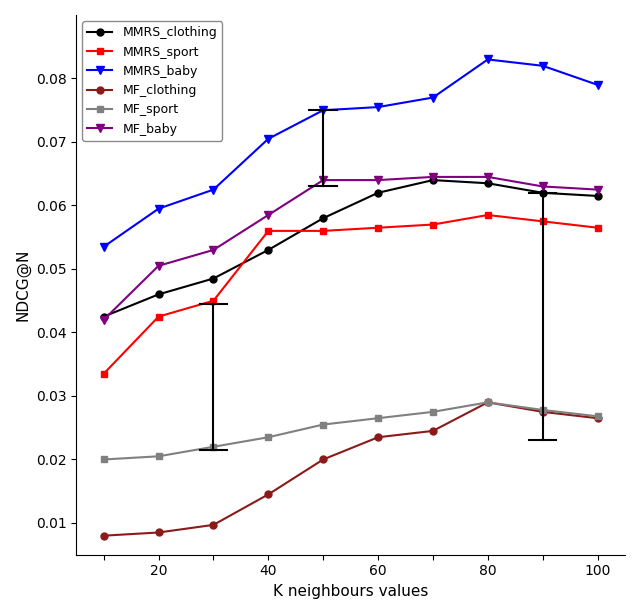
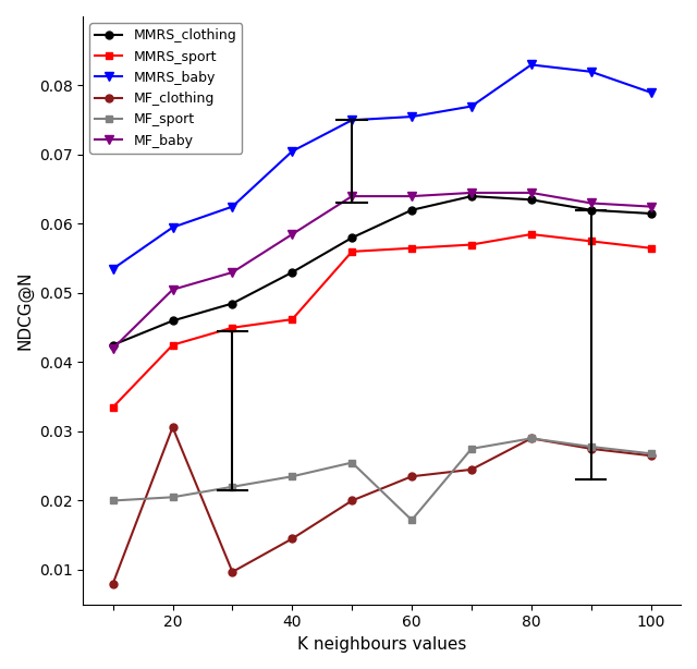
MF_clothing/20: 0.0085 -> 0.0306
MMRS_sport/40: 0.0560 -> 0.0462
MF_sport/60: 0.0265 -> 0.0172
